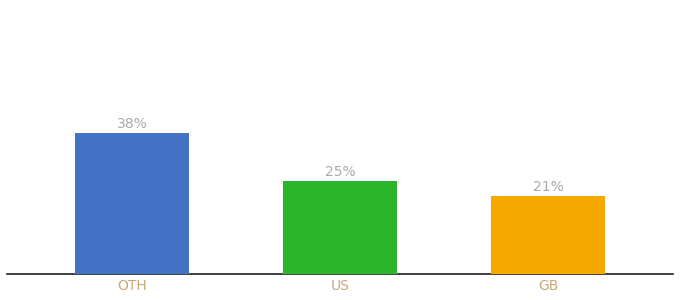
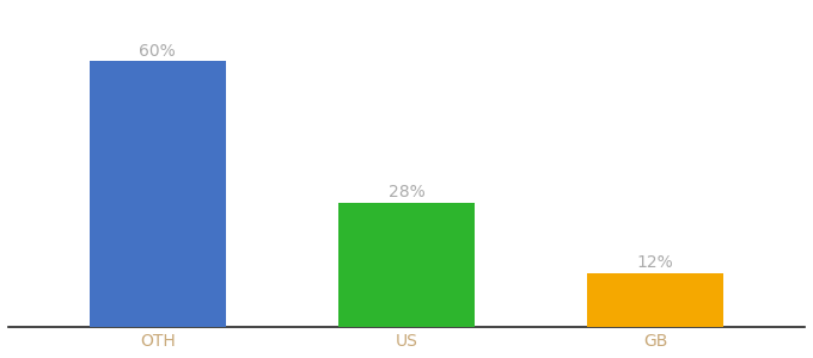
OTH: 38% -> 60%
US: 25% -> 28%
GB: 21% -> 12%
